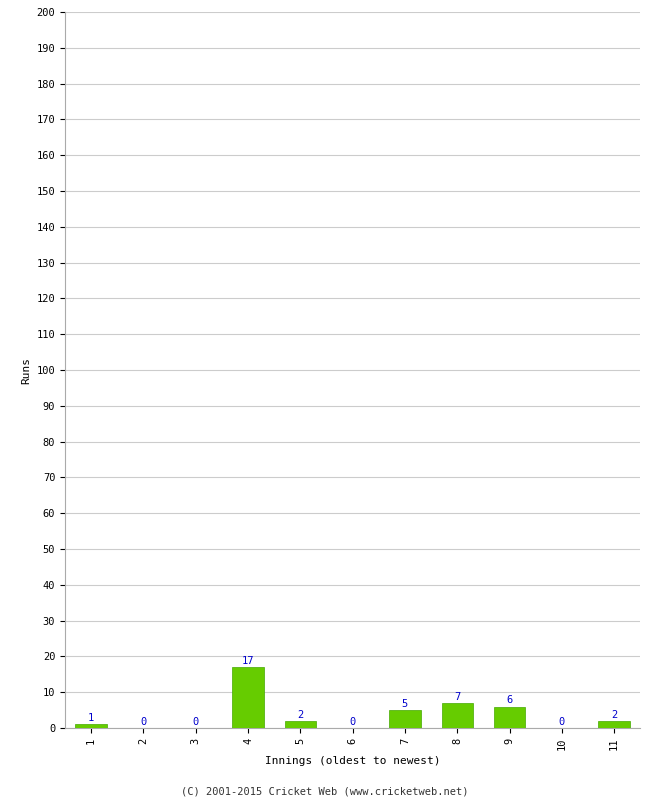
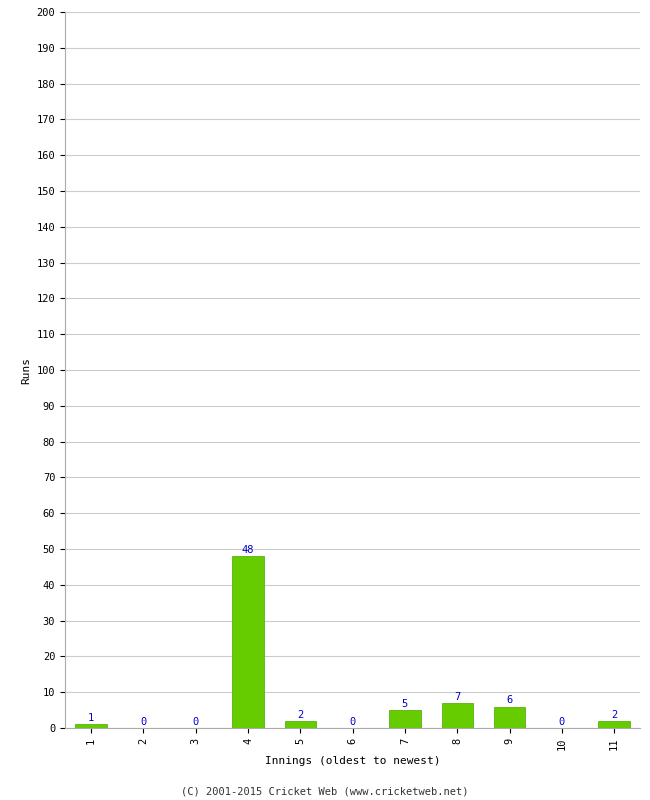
4: 17 -> 48
